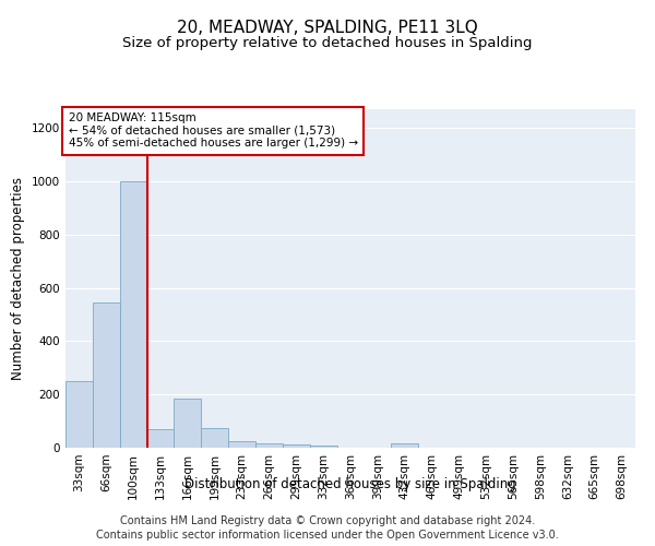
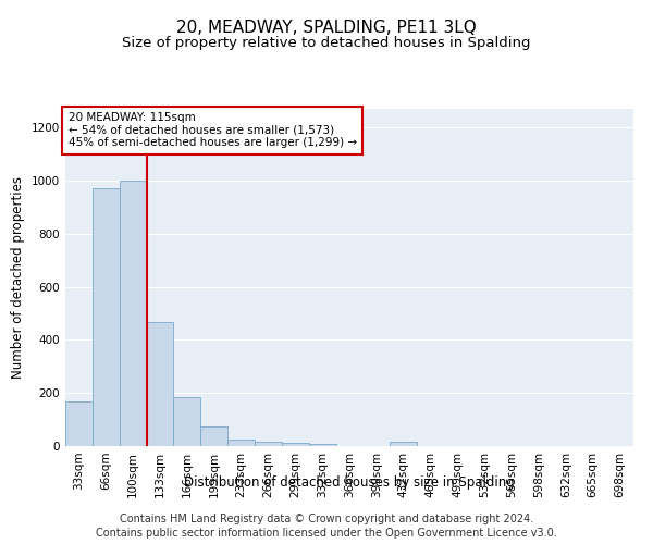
33sqm: 250 -> 170
66sqm: 545 -> 970
133sqm: 70 -> 465
